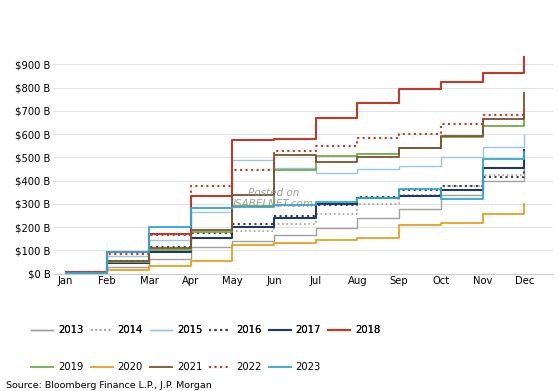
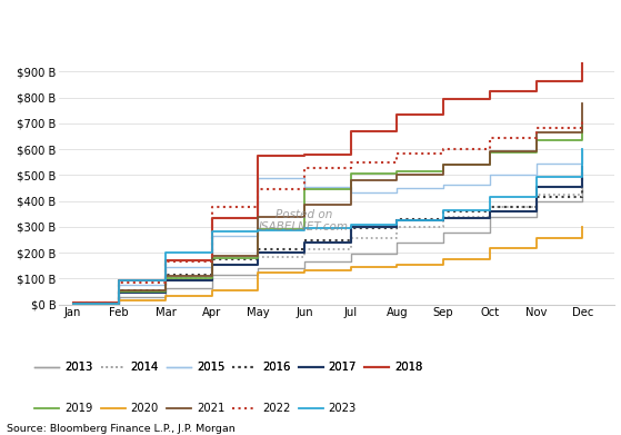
2021/Jun: $510 B -> $385 B
2020/Sep: $210 B -> $173 B
2023/Oct: $320 B -> $415 B
2023/Dec: $525 B -> $600 B
